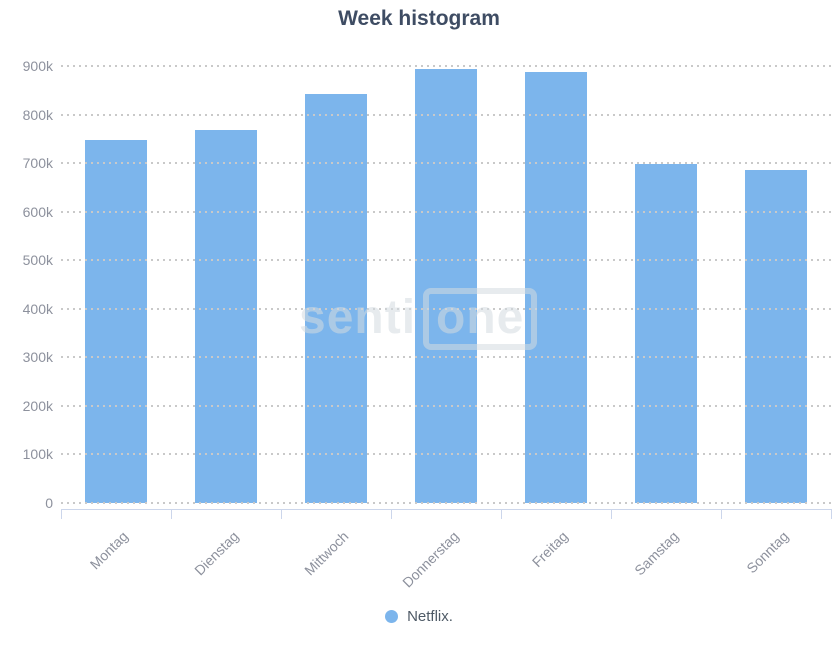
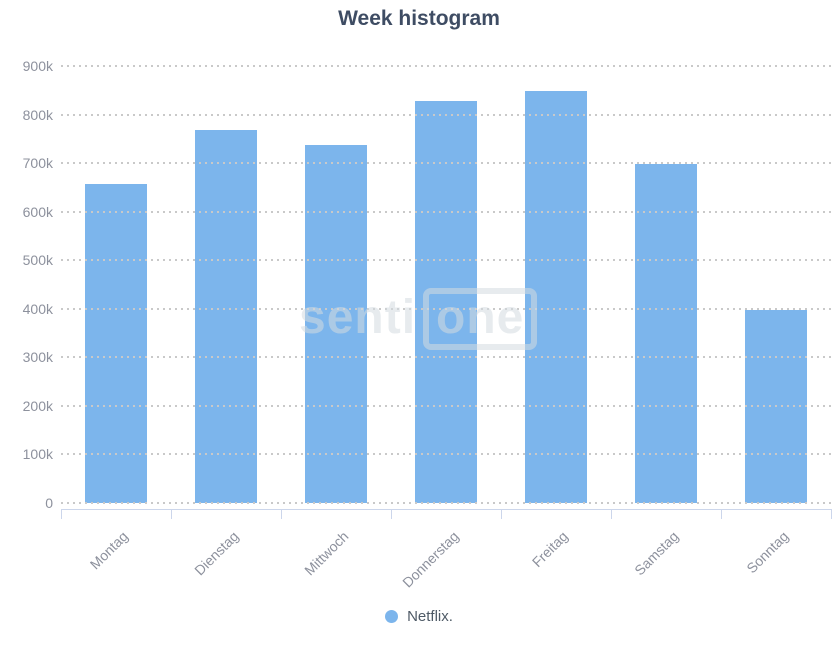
Montag: 750k -> 660k
Mittwoch: 840k -> 740k
Donnerstag: 900k -> 830k
Freitag: 890k -> 850k
Sonntag: 690k -> 400k
